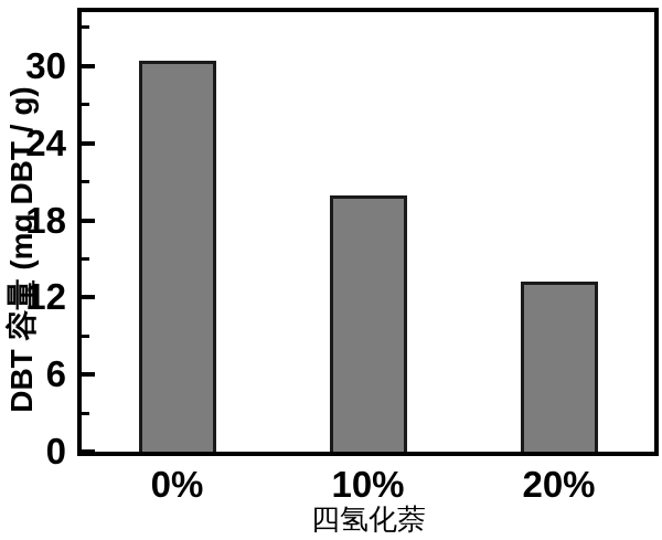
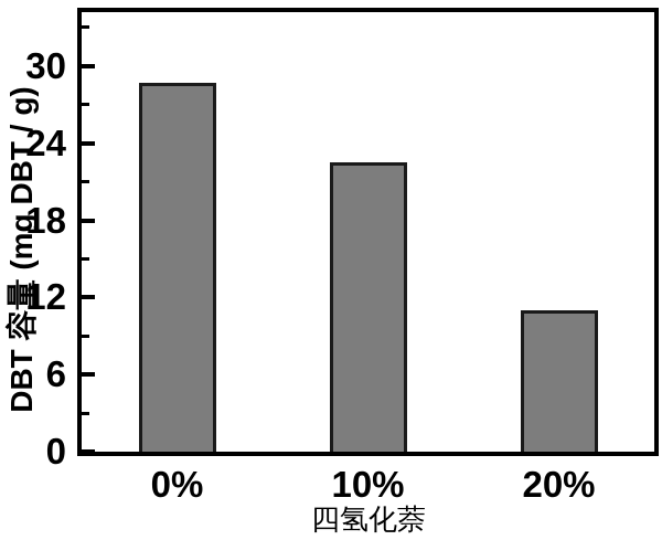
0%: 30.4 -> 28.7
10%: 19.9 -> 22.5
20%: 13.2 -> 11.0
